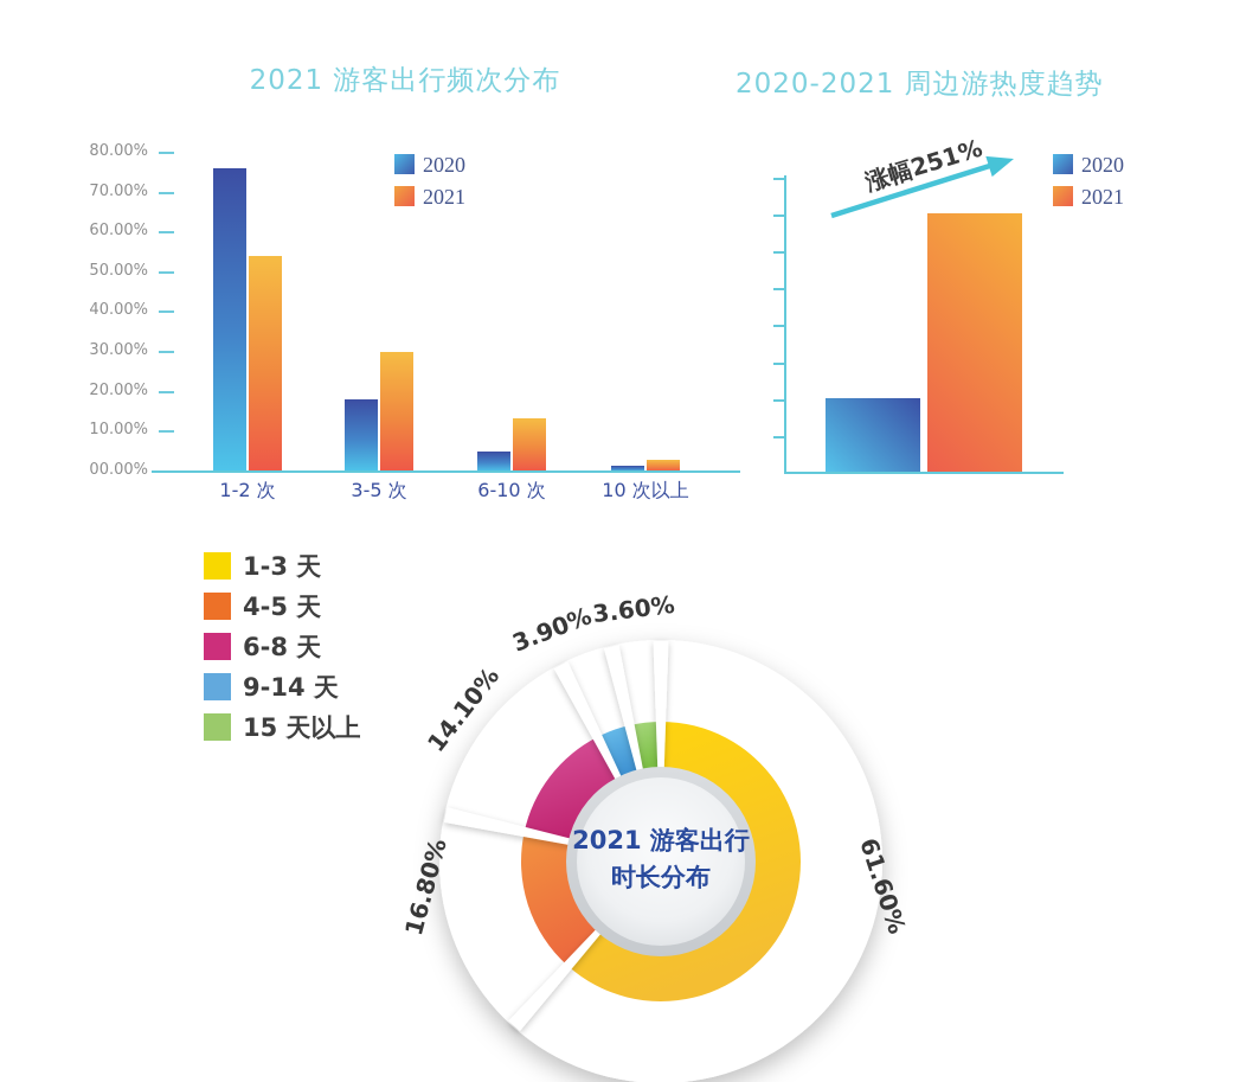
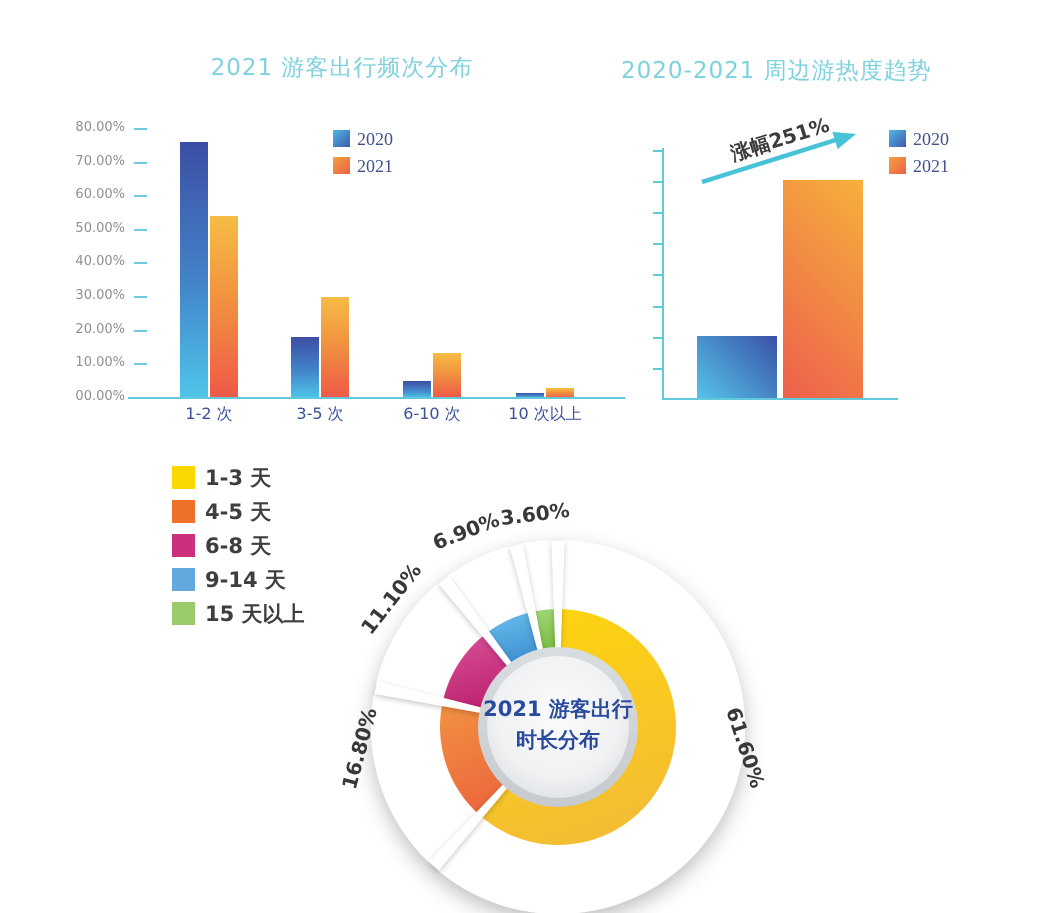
2021 游客出行时长分布/6-8 天: 14.10% -> 11.10%
2021 游客出行时长分布/9-14 天: 3.90% -> 6.90%
